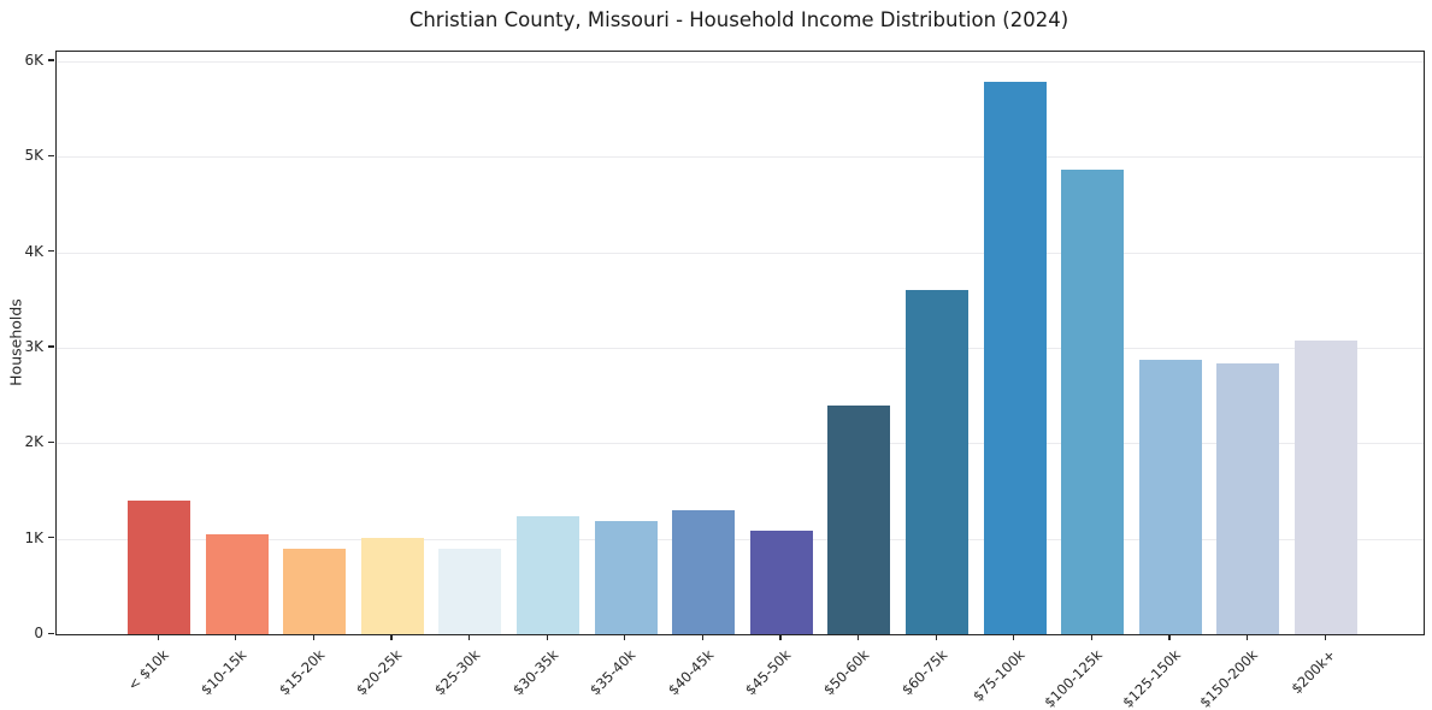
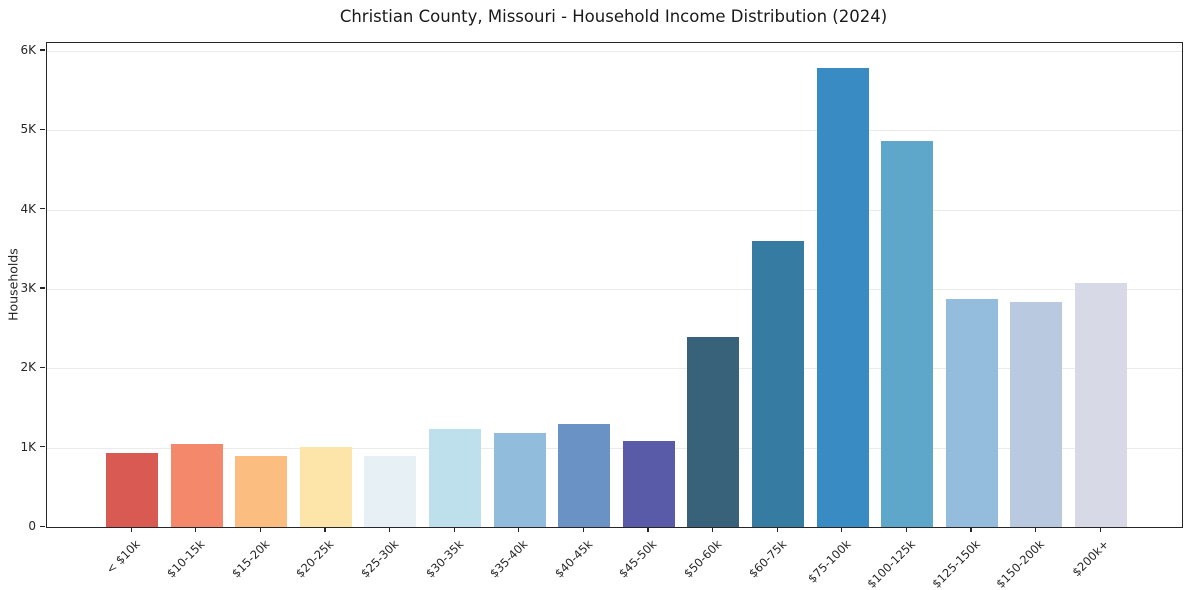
< $10k: 1.4K -> 0.9K
